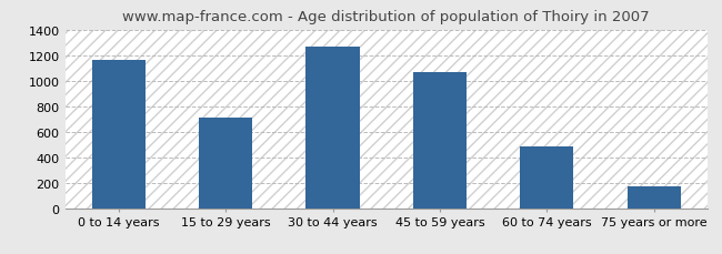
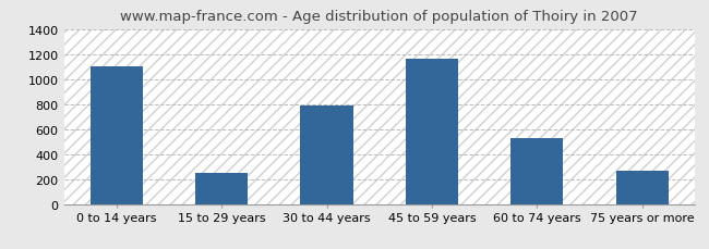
0 to 14 years: 1160 -> 1100
15 to 29 years: 710 -> 250
30 to 44 years: 1270 -> 790
45 to 59 years: 1060 -> 1160
60 to 74 years: 480 -> 530
75 years or more: 170 -> 270
